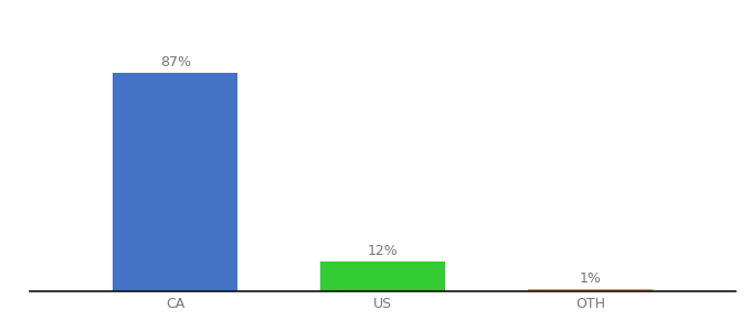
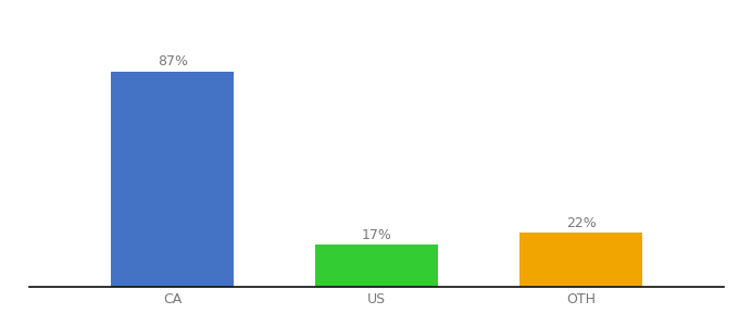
US: 12% -> 17%
OTH: 1% -> 22%
